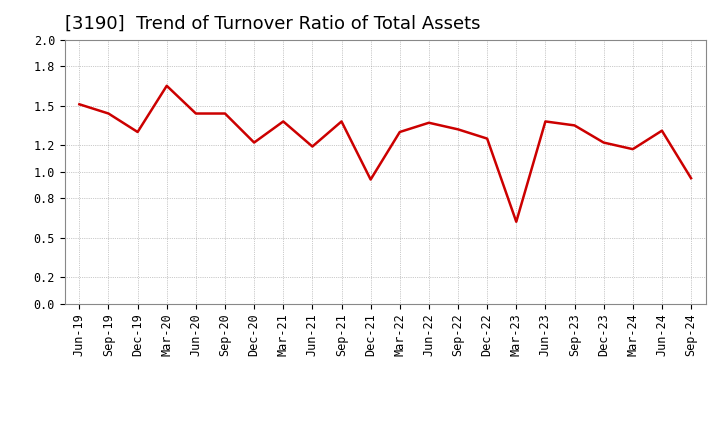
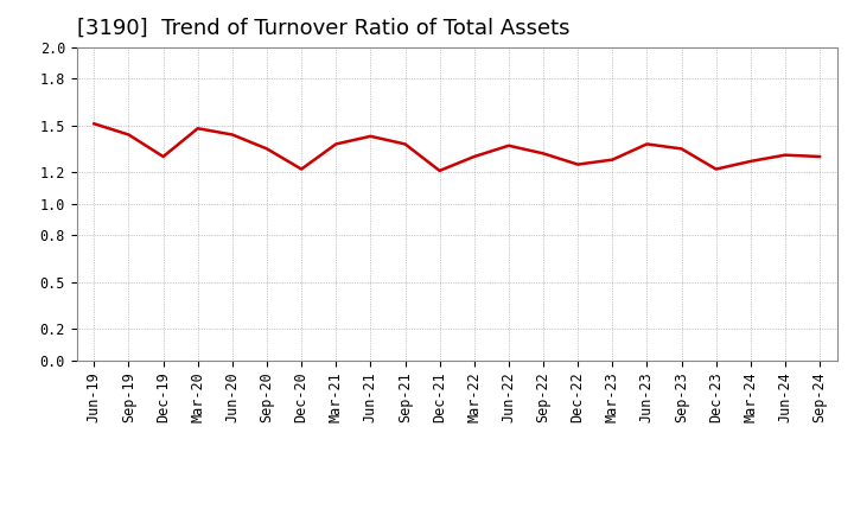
Mar-20: 1.65 -> 1.48
Sep-20: 1.44 -> 1.35
Jun-21: 1.19 -> 1.43
Dec-21: 0.94 -> 1.21
Mar-23: 0.62 -> 1.28
Mar-24: 1.17 -> 1.27
Sep-24: 0.95 -> 1.30
